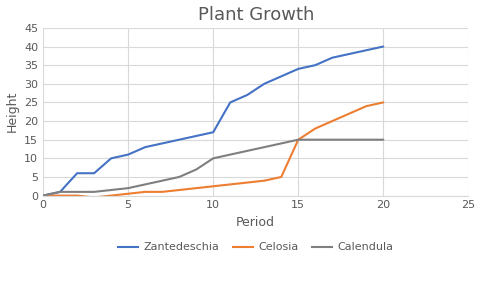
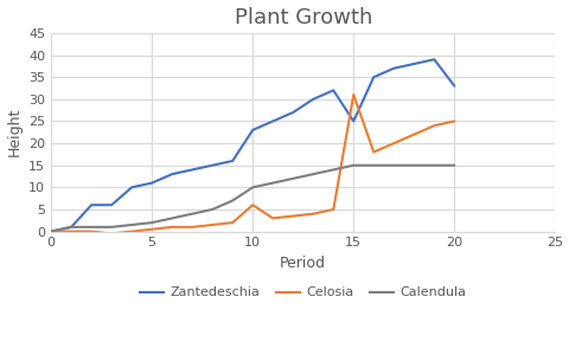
Zantedeschia/10: 17 -> 23
Celosia/10: 2.5 -> 6.0
Zantedeschia/15: 34 -> 25
Celosia/15: 15.0 -> 31.0
Zantedeschia/20: 40 -> 33
